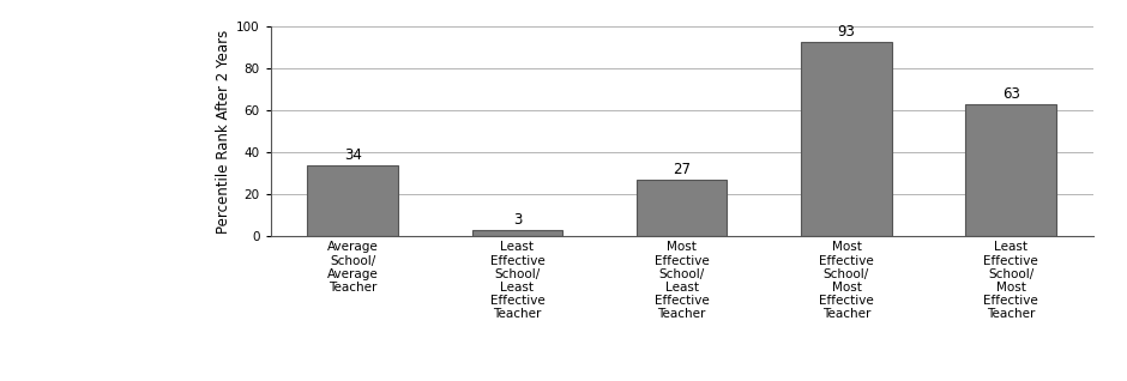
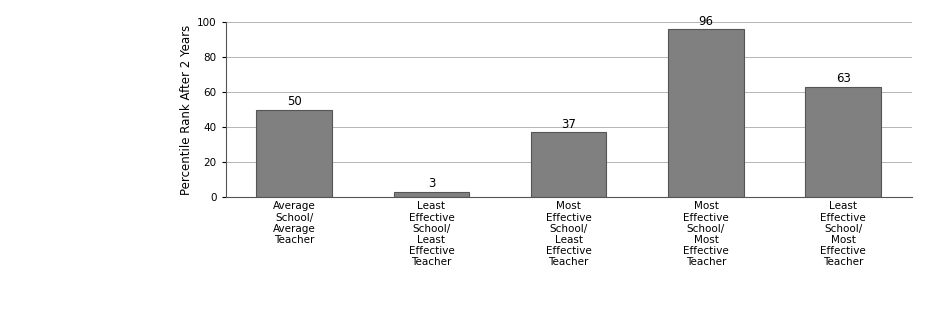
Average School/ Average Teacher: 34 -> 50
Most Effective School/ Least Effective Teacher: 27 -> 37
Most Effective School/ Most Effective Teacher: 93 -> 96
